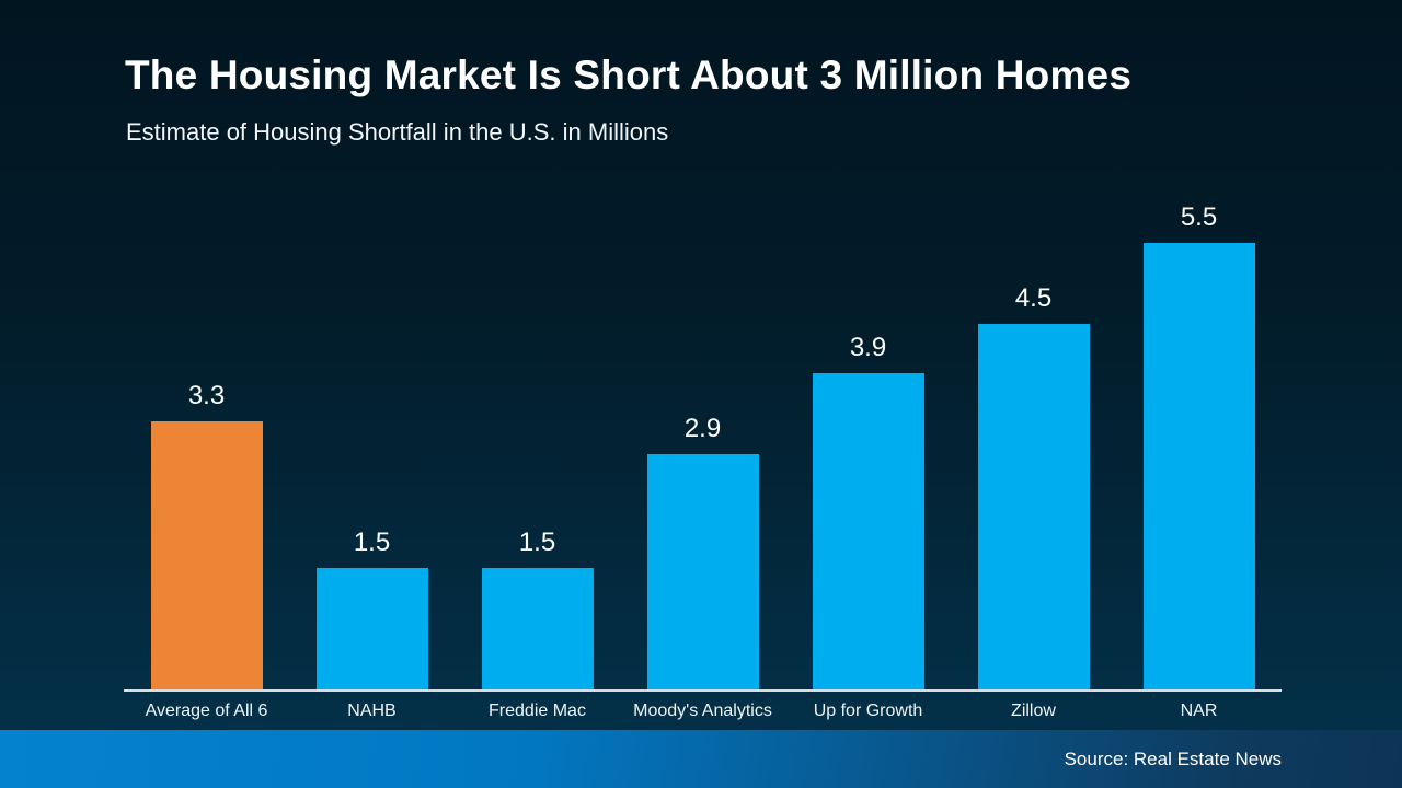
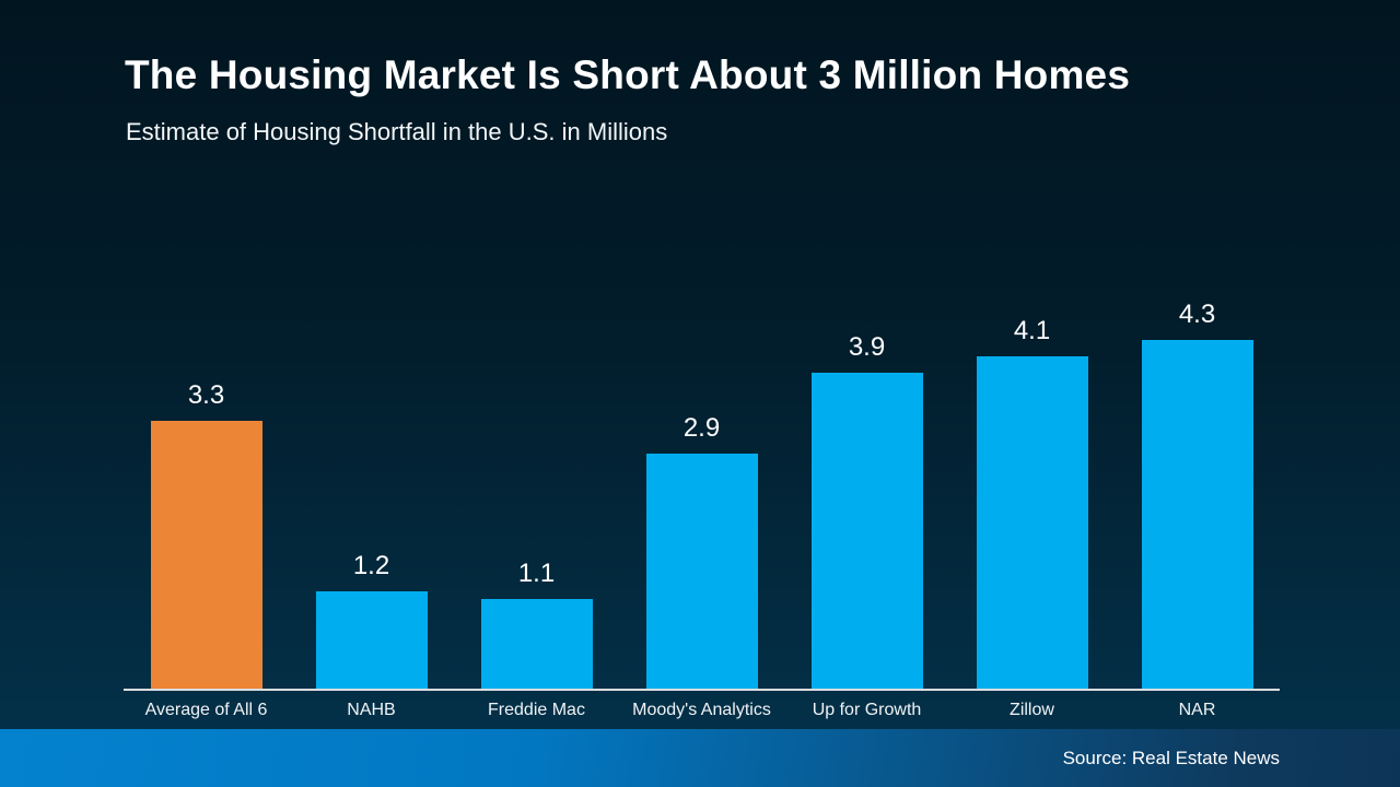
NAHB: 1.5 -> 1.2
Freddie Mac: 1.5 -> 1.1
Zillow: 4.5 -> 4.1
NAR: 5.5 -> 4.3
